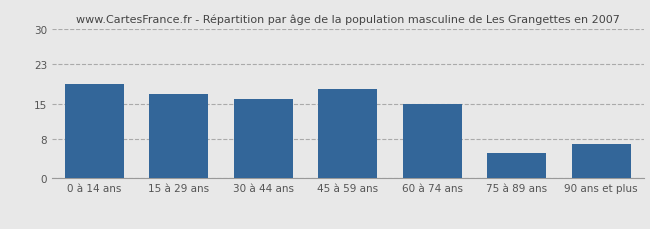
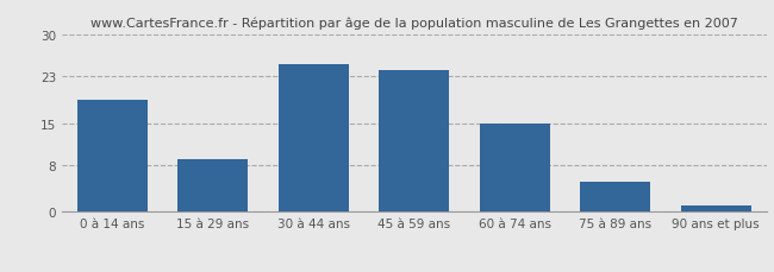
15 à 29 ans: 17 -> 9
30 à 44 ans: 16 -> 25
45 à 59 ans: 18 -> 24
90 ans et plus: 7 -> 1
